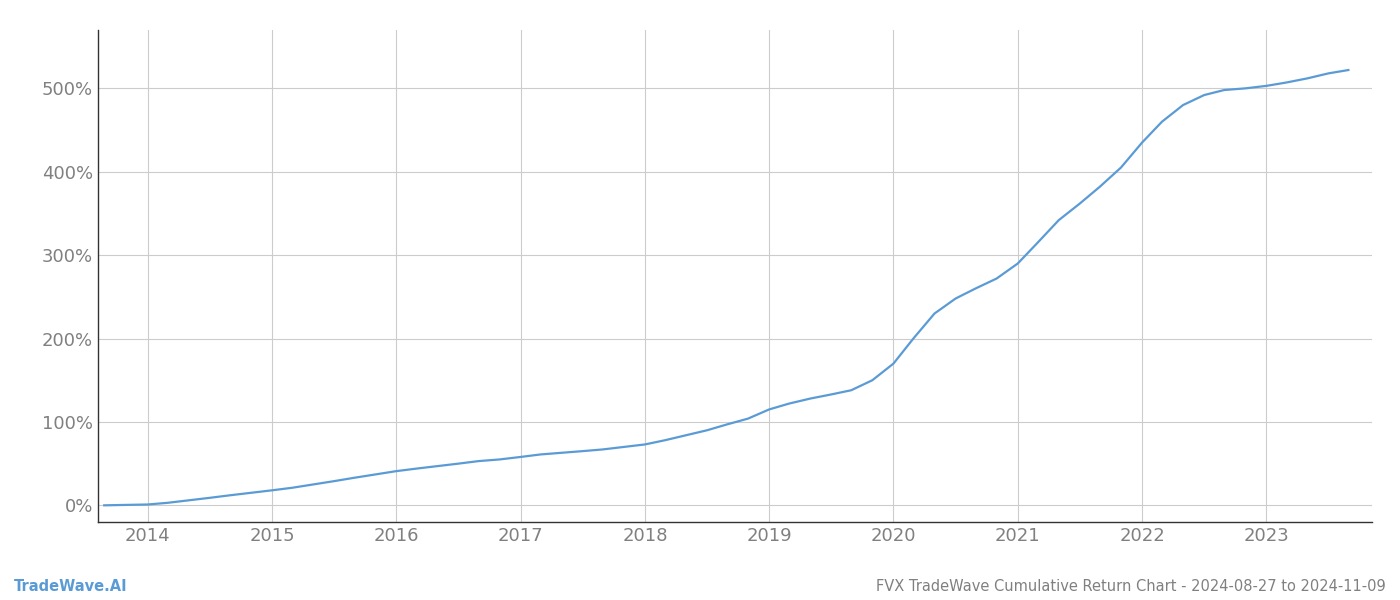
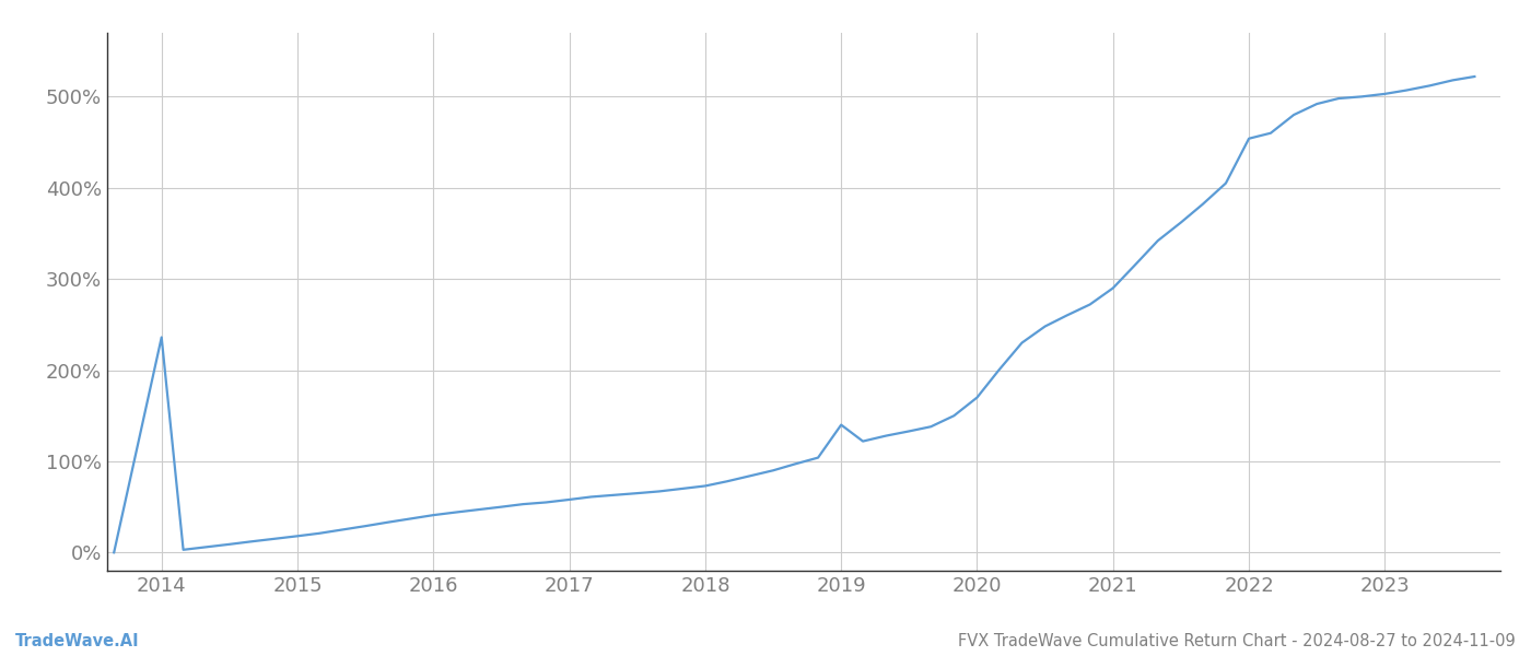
2014: 1% -> 236%
2019: 115% -> 140%
2022: 435% -> 454%
